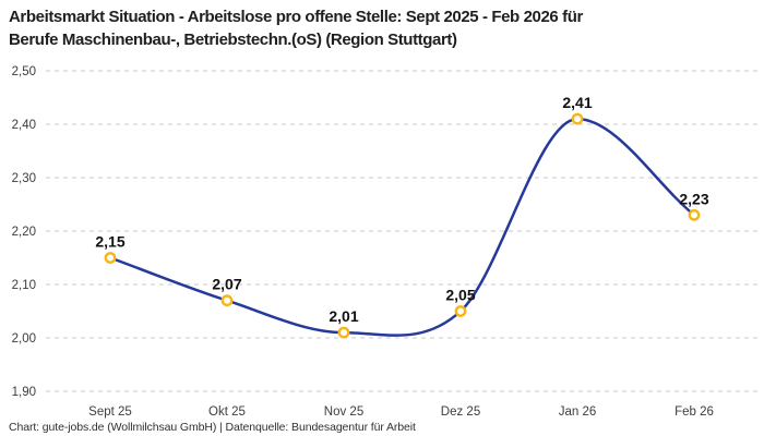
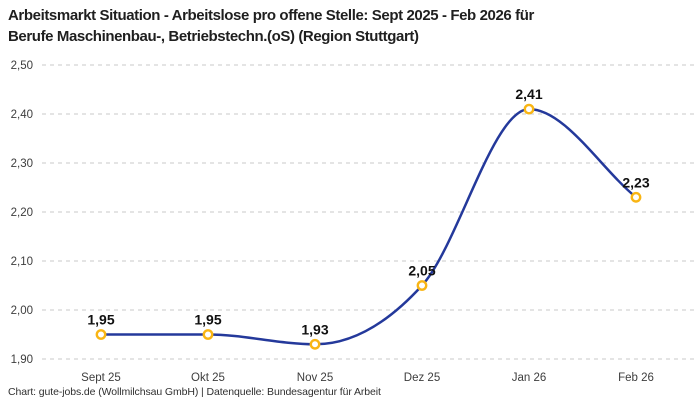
Sept 25: 2,15 -> 1,95
Okt 25: 2,07 -> 1,95
Nov 25: 2,01 -> 1,93
